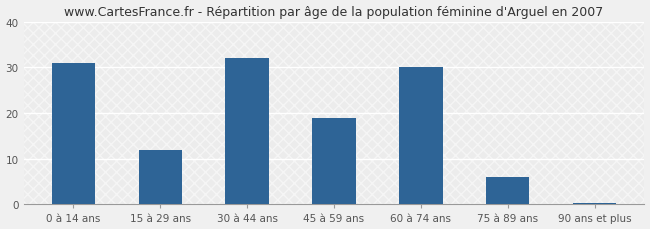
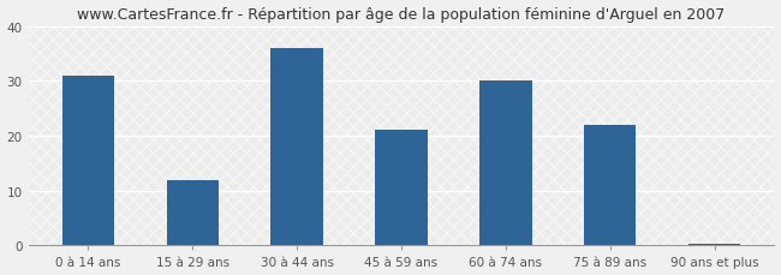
30 à 44 ans: 32.0 -> 36.0
45 à 59 ans: 19.0 -> 21.0
75 à 89 ans: 6.0 -> 22.0
